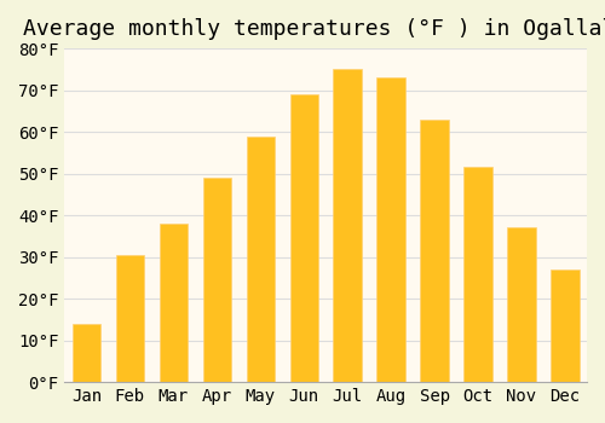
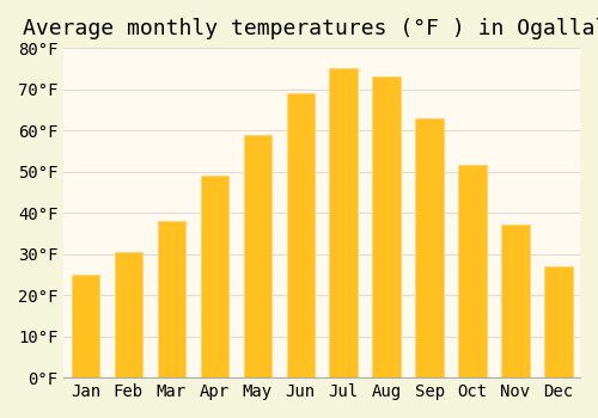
Jan: 14.0°F -> 25.0°F
